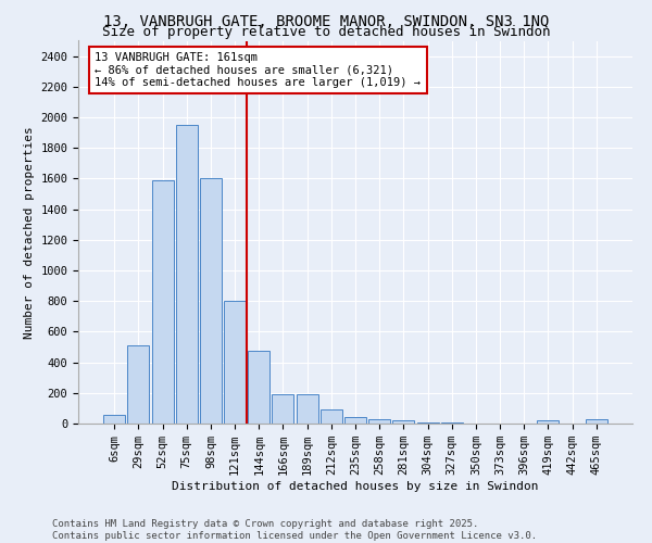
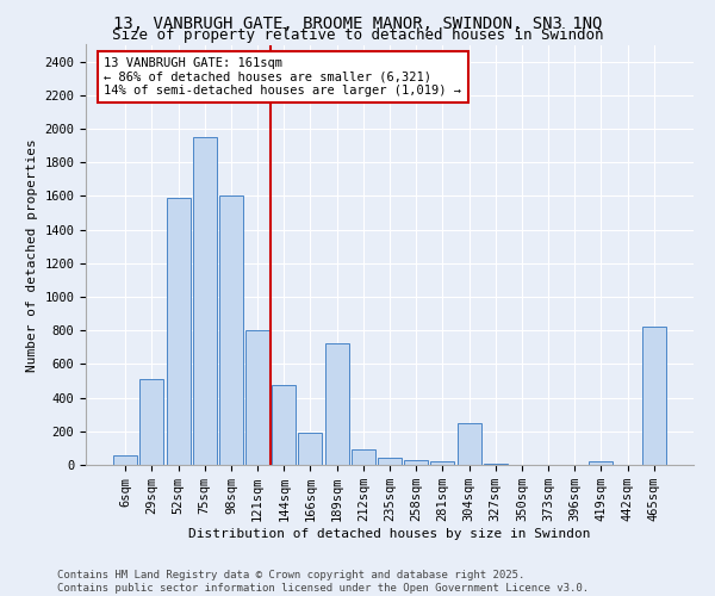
189sqm: 200 -> 720
304sqm: 10 -> 250
465sqm: 20 -> 820
